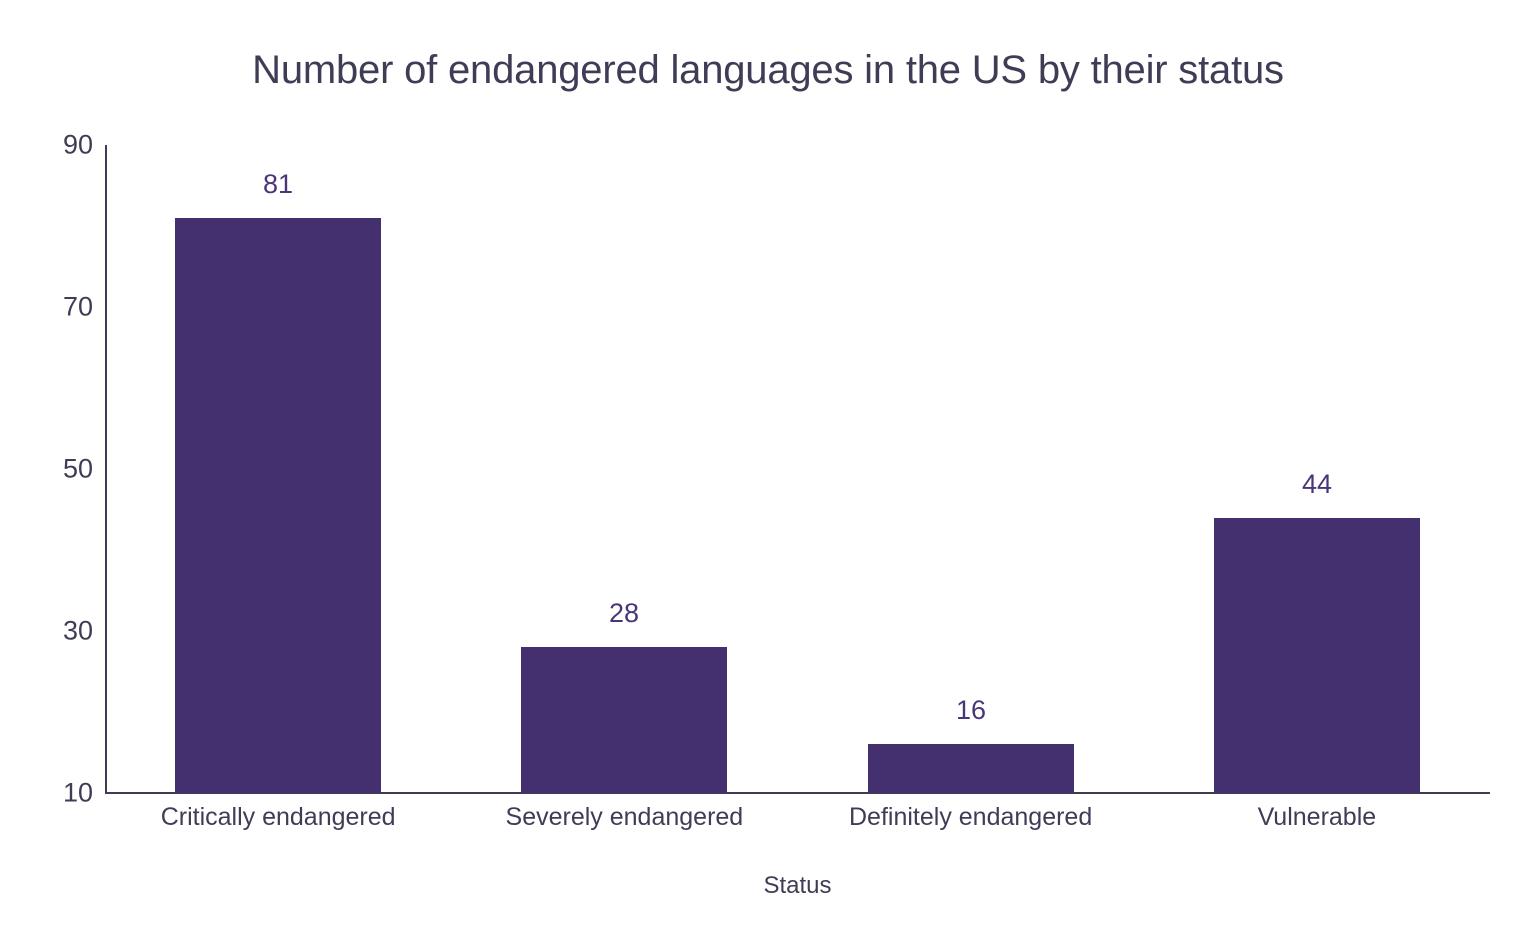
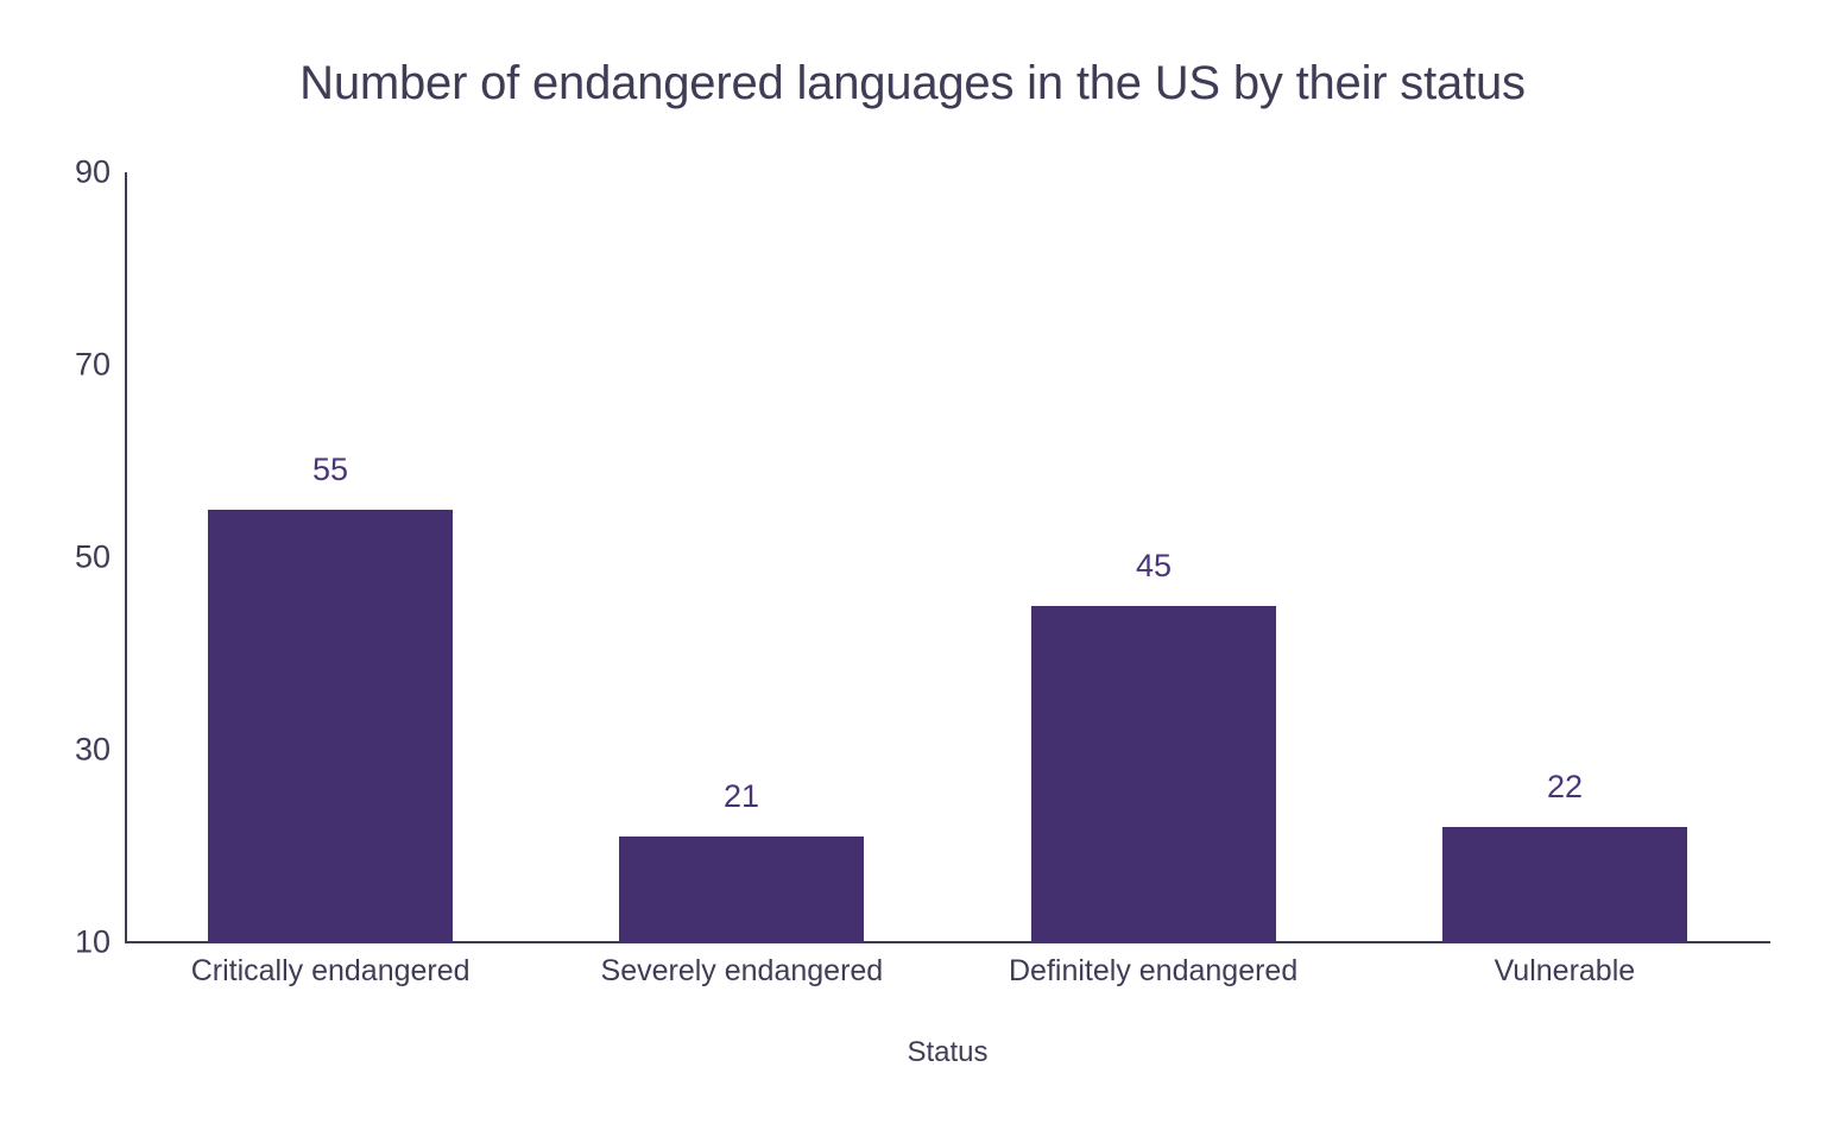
Critically endangered: 81 -> 55
Severely endangered: 28 -> 21
Definitely endangered: 16 -> 45
Vulnerable: 44 -> 22
